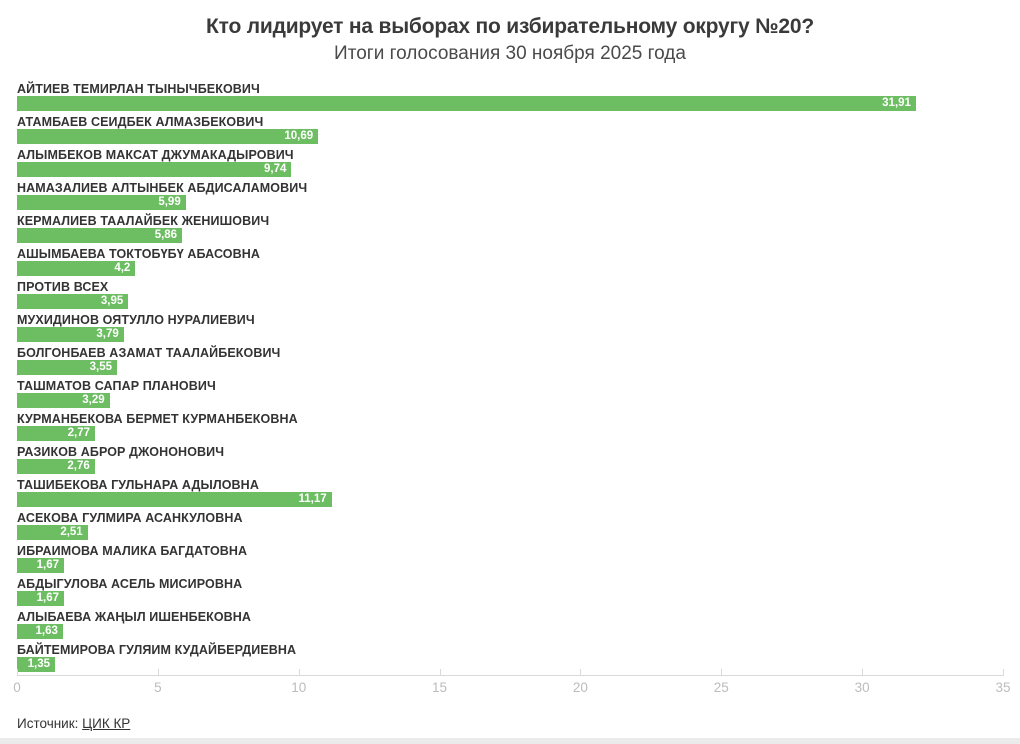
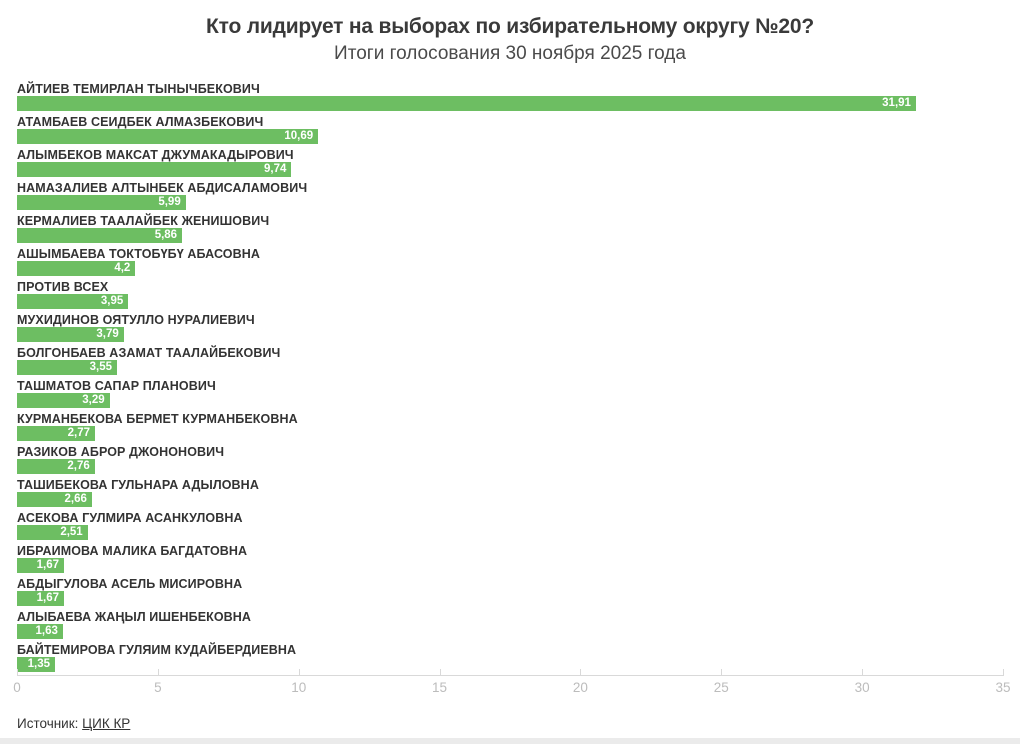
ТАШИБЕКОВА ГУЛЬНАРА АДЫЛОВНА: 11,17 -> 2,66
